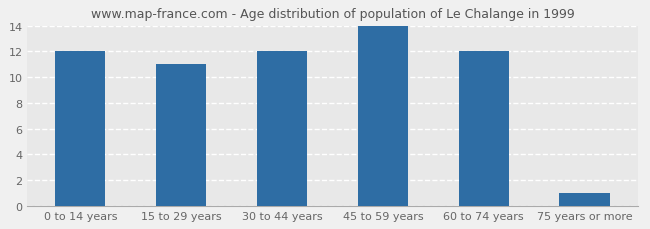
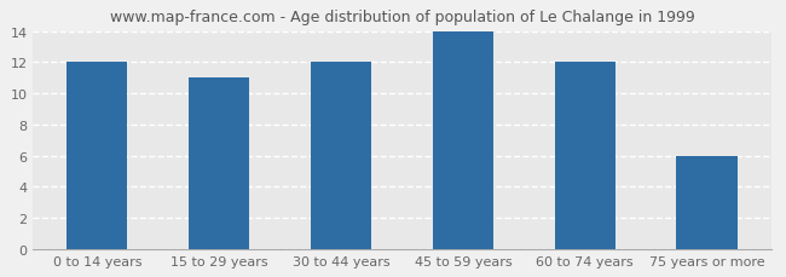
75 years or more: 1 -> 6
